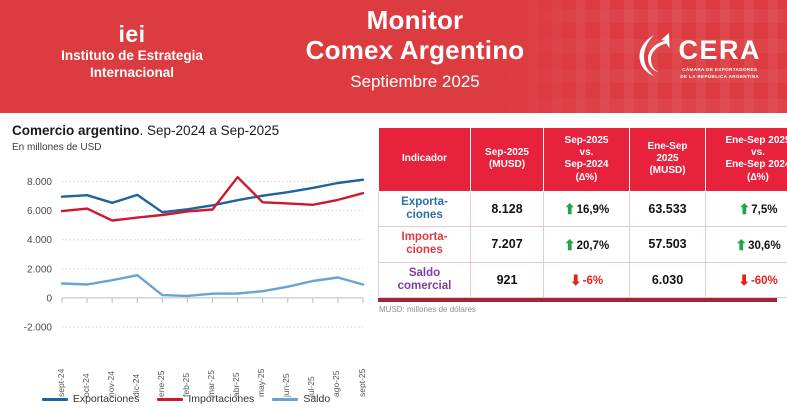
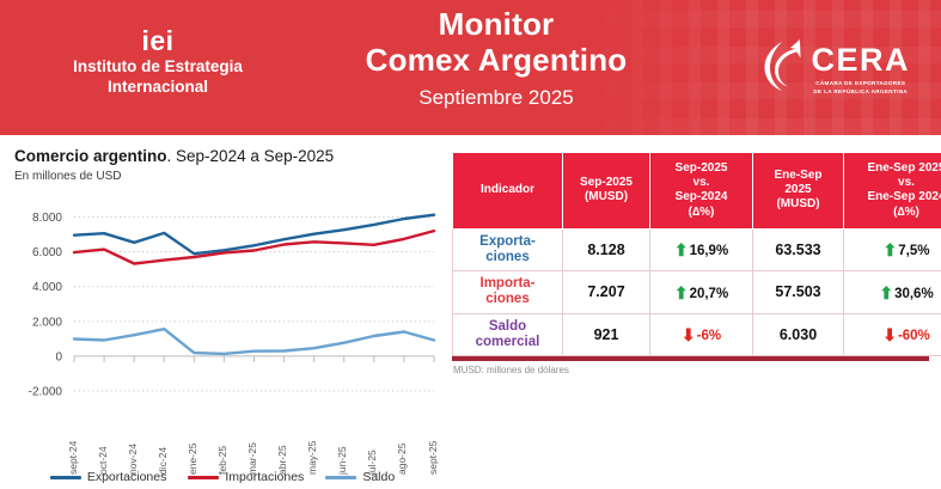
Importaciones/abr-25: 8300 -> 6400
